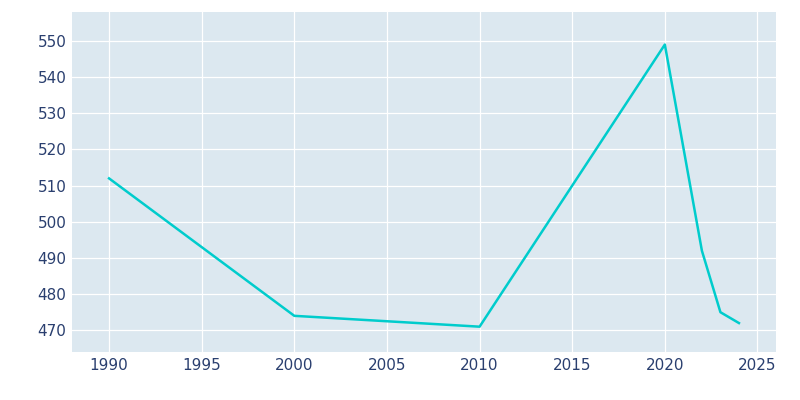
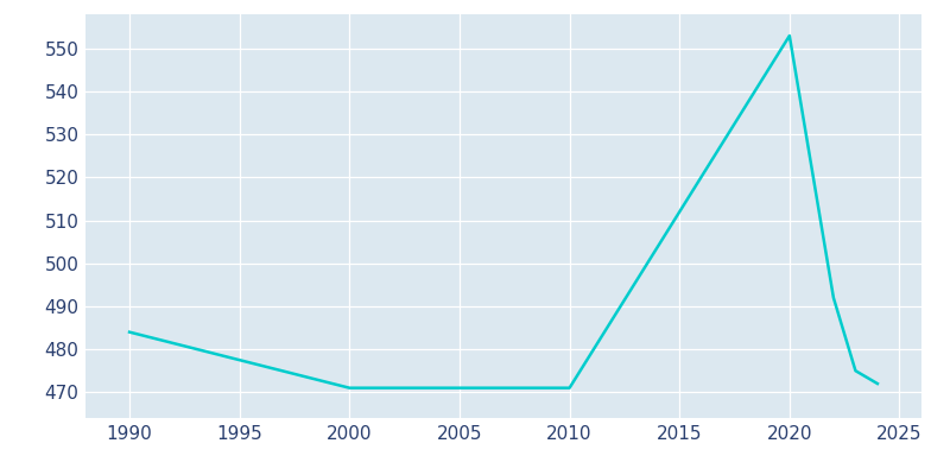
1990: 512 -> 484
2000: 474 -> 471
2020: 549 -> 553
